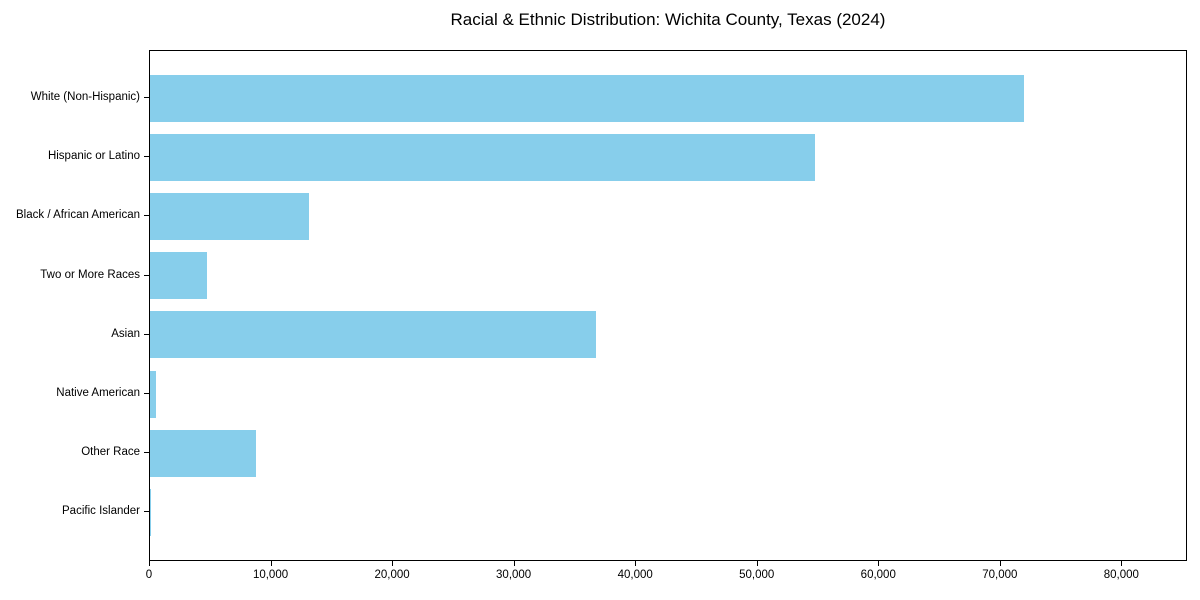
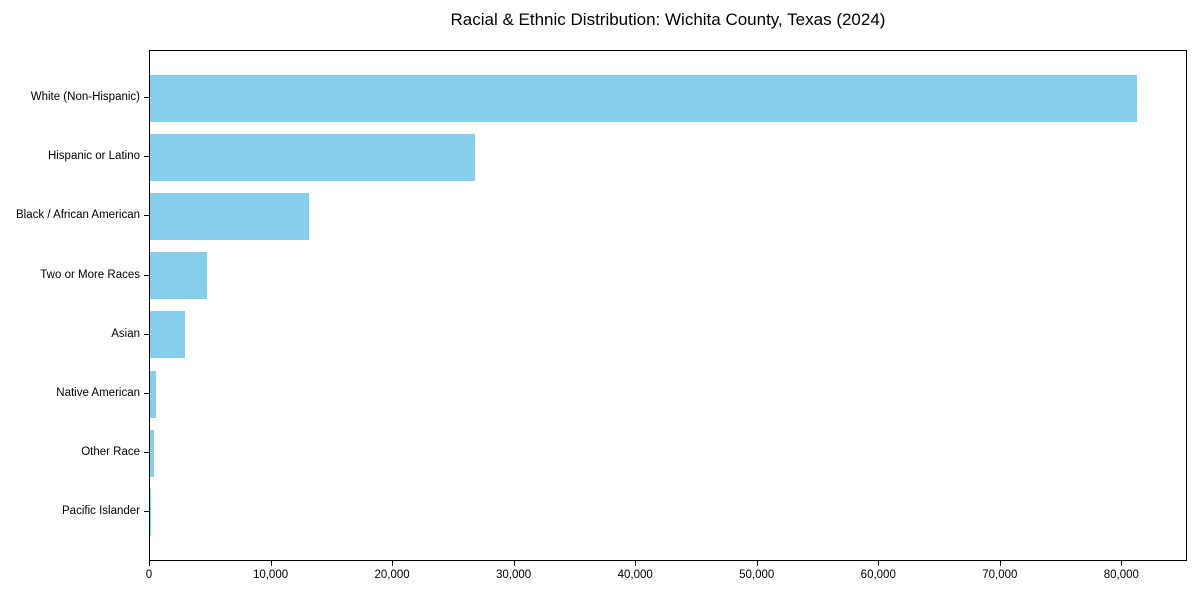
White (Non-Hispanic): 71900 -> 81200
Hispanic or Latino: 54700 -> 26700
Asian: 36700 -> 2900
Other Race: 8700 -> 300
